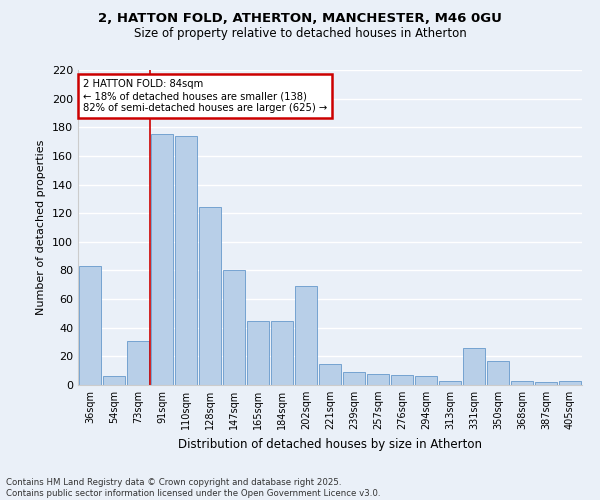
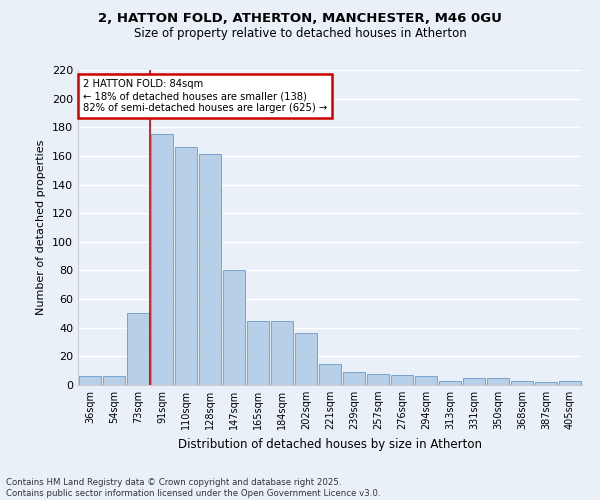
36sqm: 83 -> 6
73sqm: 31 -> 50
110sqm: 174 -> 166
128sqm: 124 -> 161
202sqm: 69 -> 36
331sqm: 26 -> 5
350sqm: 17 -> 5
